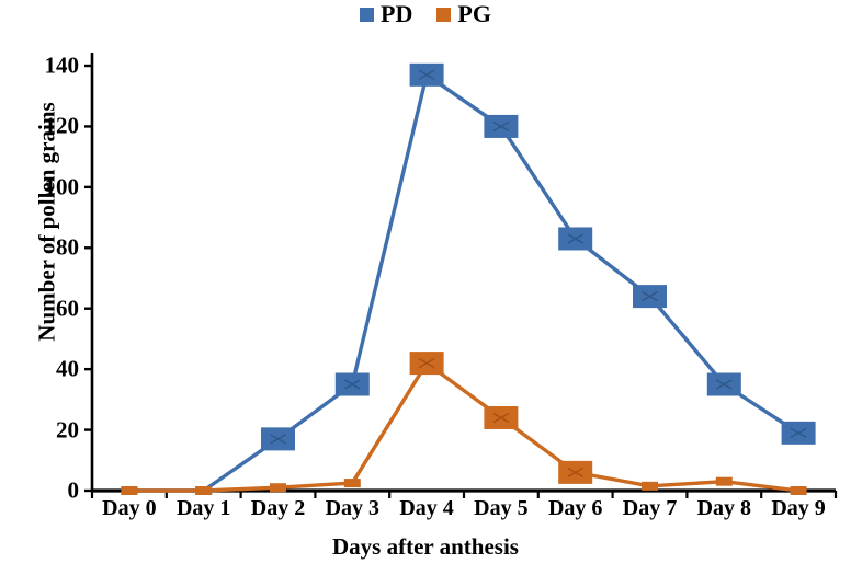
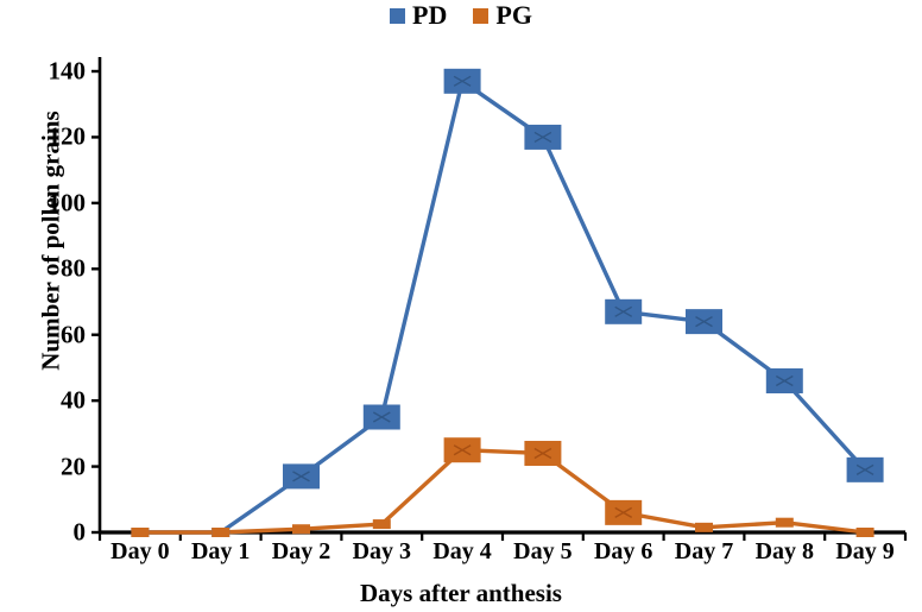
PG/Day 4: 42 -> 25
PD/Day 6: 83 -> 67
PD/Day 8: 35 -> 46
